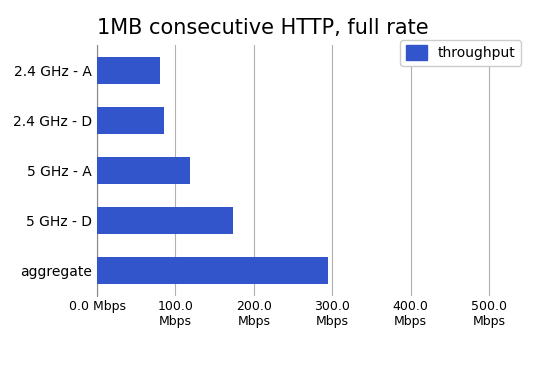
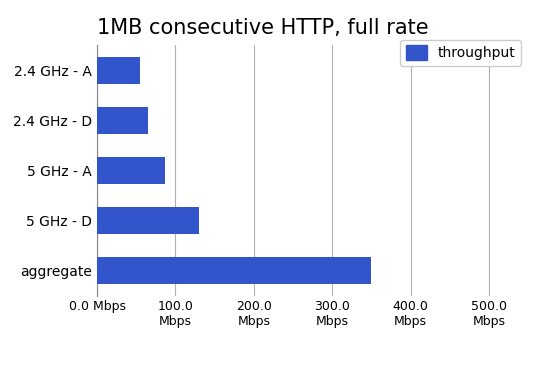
2.4 GHz - A: 80
Mbps -> 55
Mbps
2.4 GHz - D: 86
Mbps -> 65
Mbps
5 GHz - A: 118
Mbps -> 87
Mbps
5 GHz - D: 174
Mbps -> 130
Mbps
aggregate: 294
Mbps -> 350
Mbps
